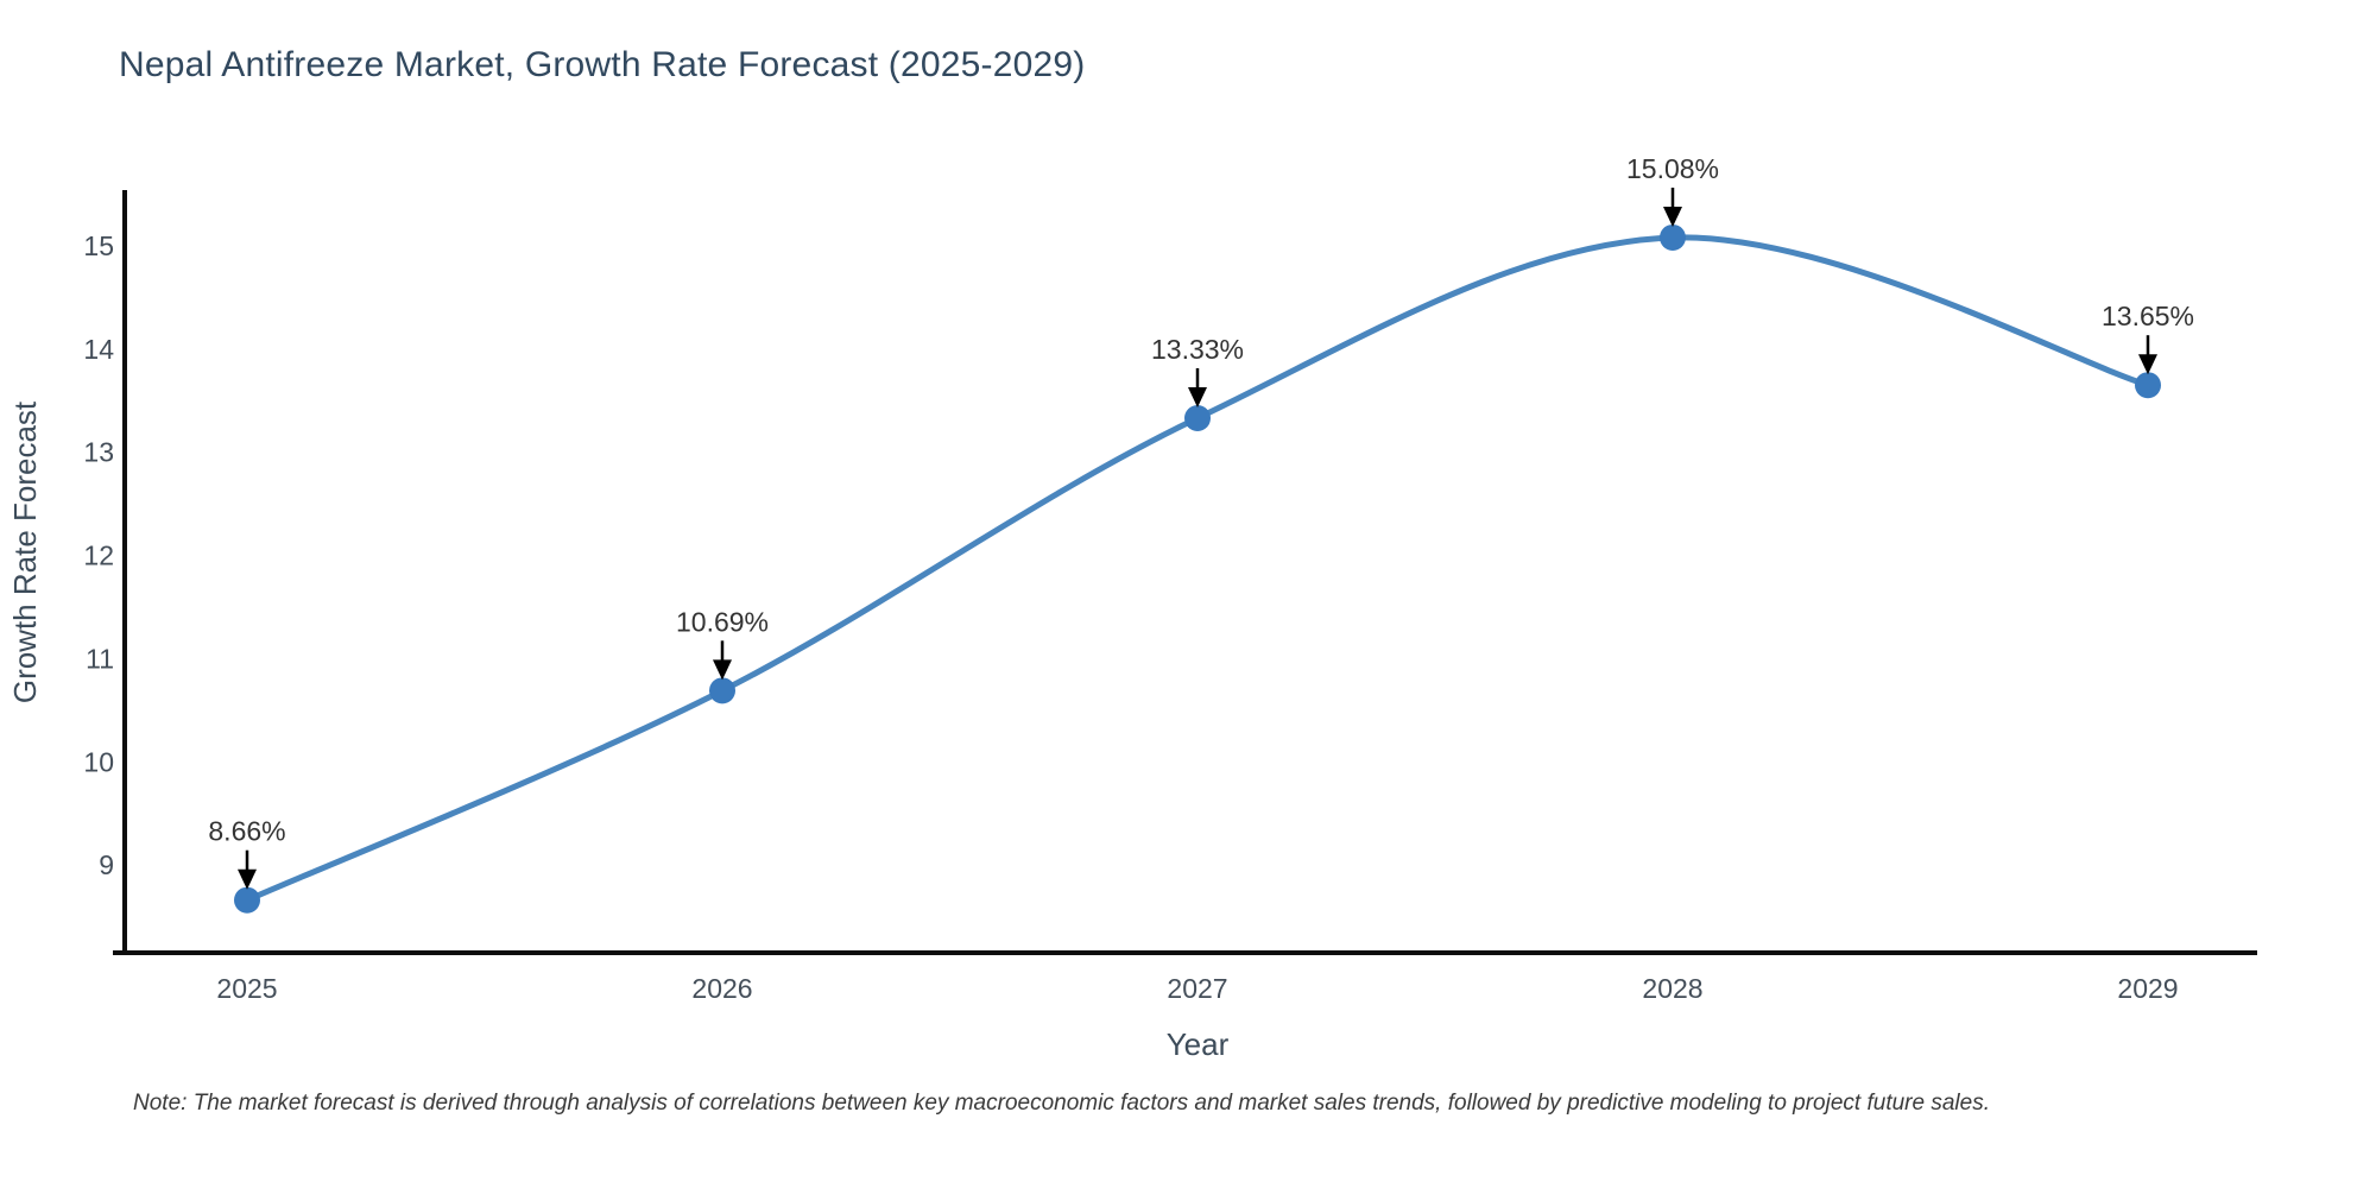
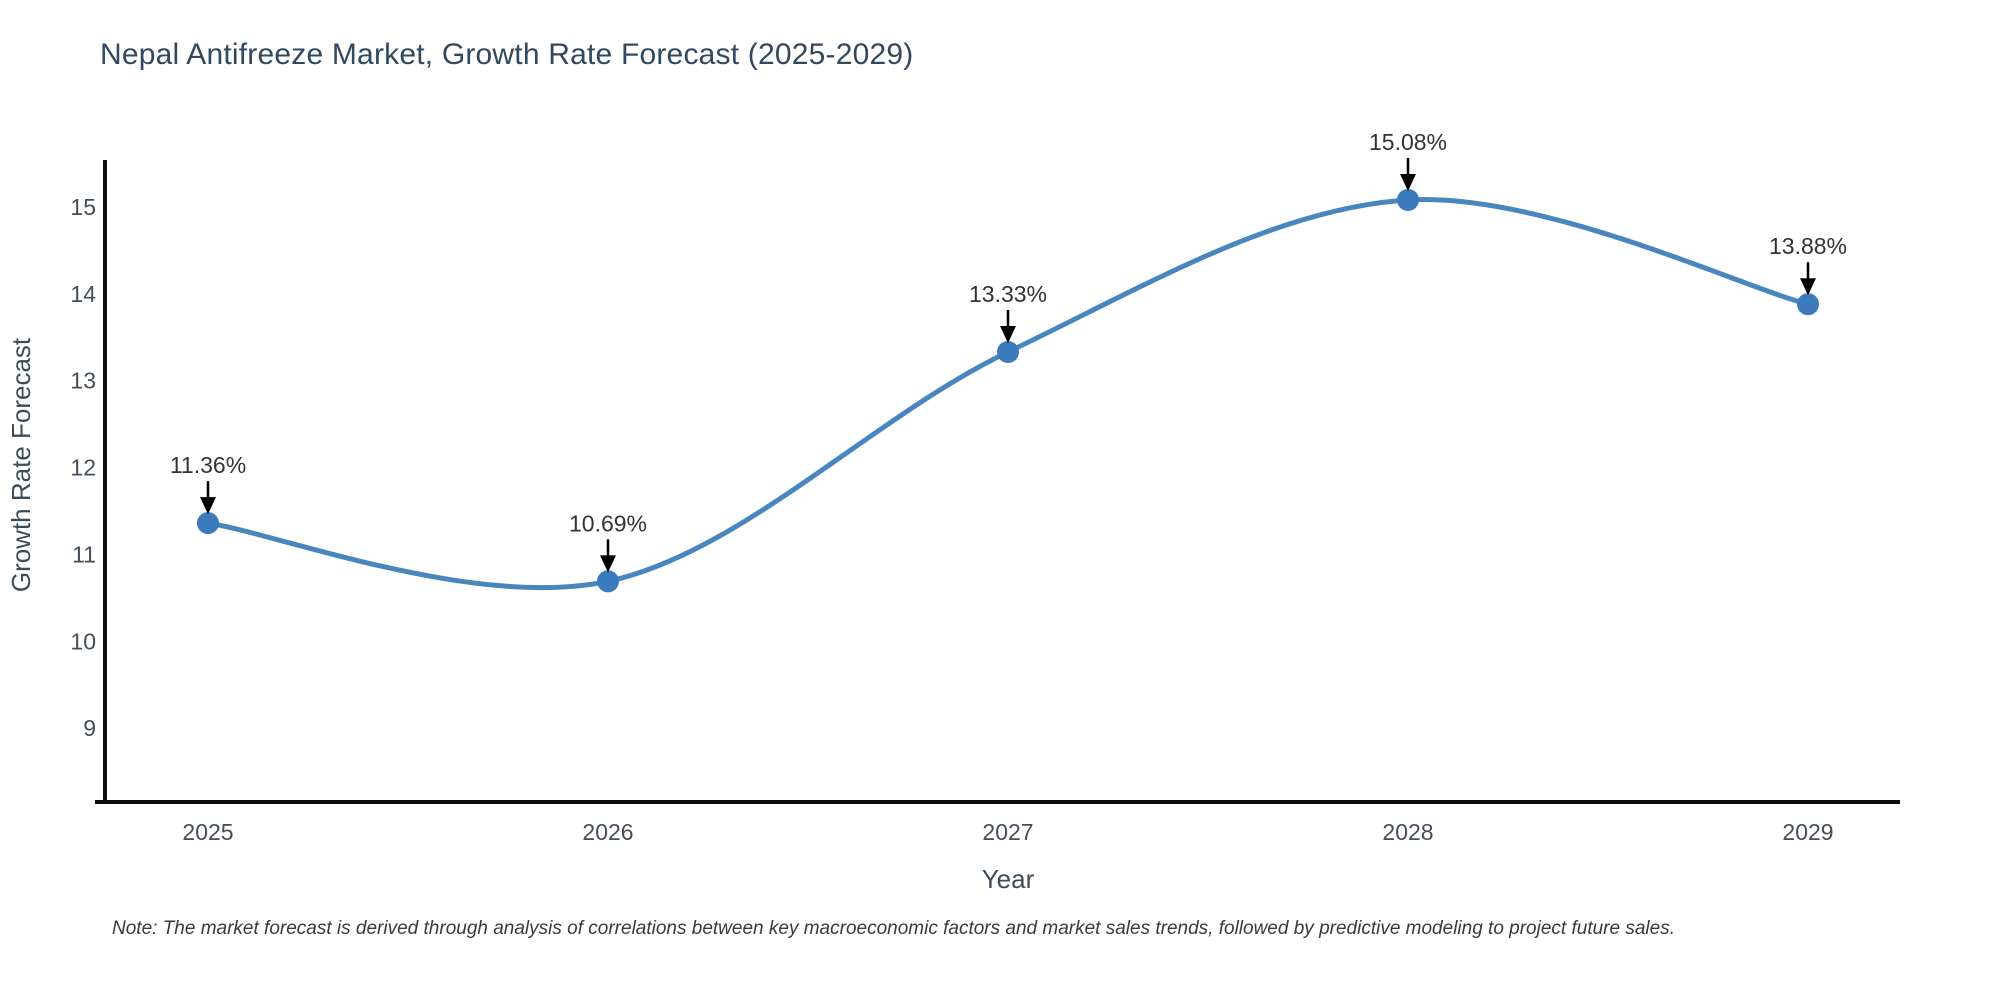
2025: 8.66% -> 11.36%
2029: 13.65% -> 13.88%
